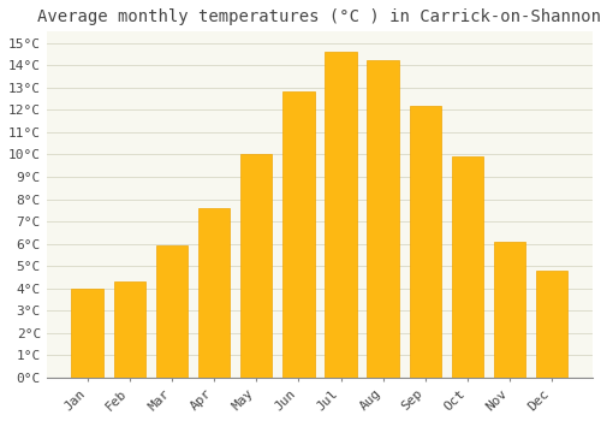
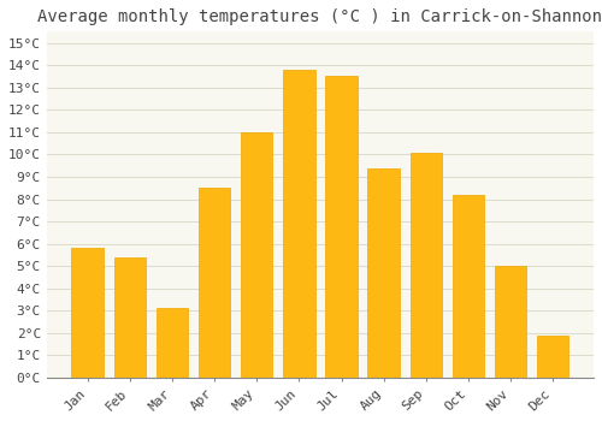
Jan: 4.0°C -> 5.8°C
Feb: 4.3°C -> 5.4°C
Mar: 5.9°C -> 3.1°C
Apr: 7.6°C -> 8.5°C
May: 10.0°C -> 11.0°C
Jun: 12.8°C -> 13.8°C
Jul: 14.6°C -> 13.5°C
Aug: 14.2°C -> 9.4°C
Sep: 12.2°C -> 10.1°C
Oct: 9.9°C -> 8.2°C
Nov: 6.1°C -> 5.0°C
Dec: 4.8°C -> 1.9°C
